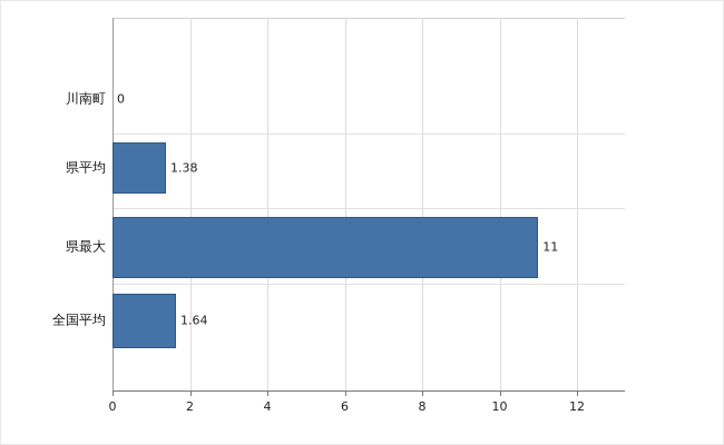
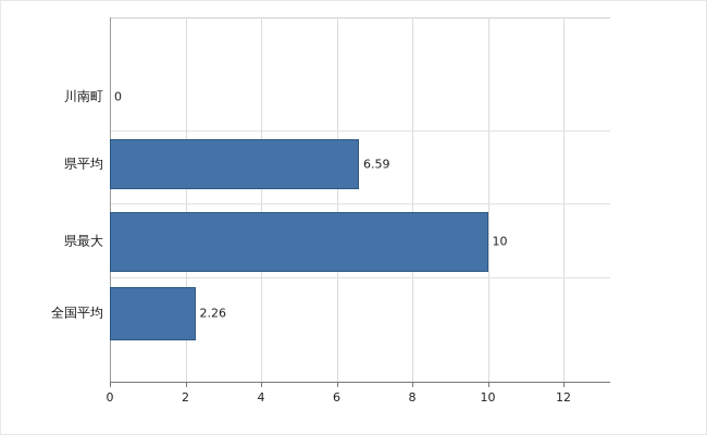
県平均: 1.38 -> 6.59
県最大: 11 -> 10
全国平均: 1.64 -> 2.26
